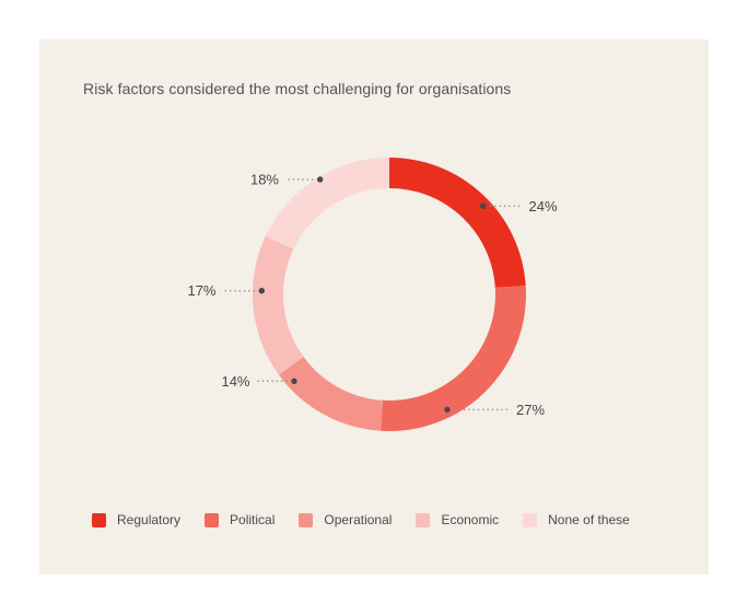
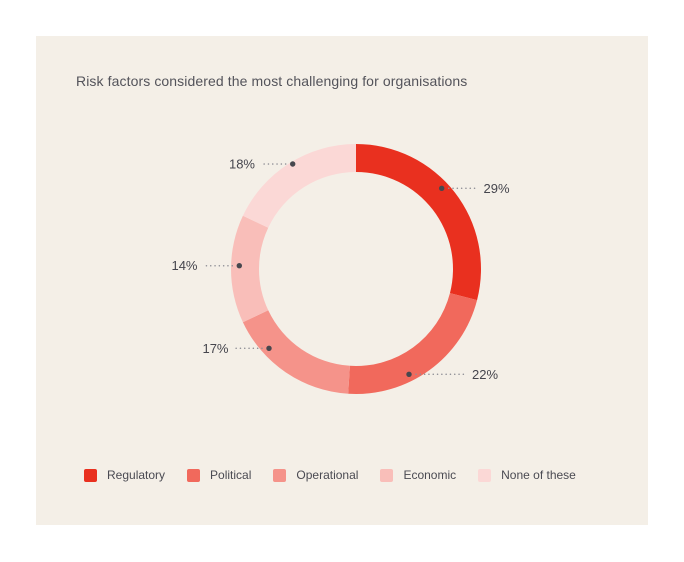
Regulatory: 24% -> 29%
Political: 27% -> 22%
Operational: 14% -> 17%
Economic: 17% -> 14%
